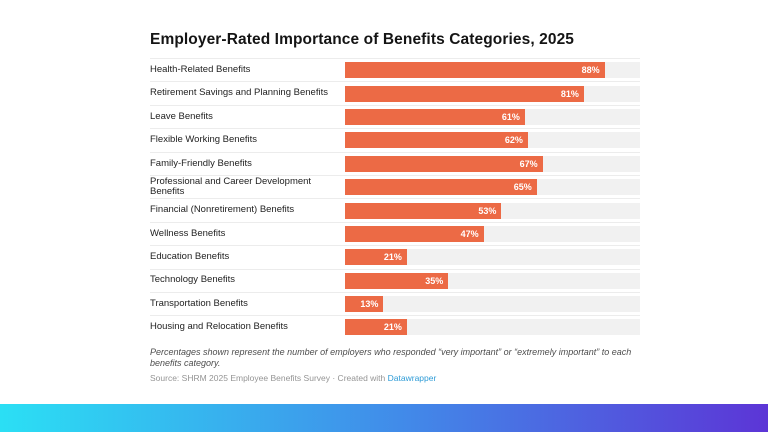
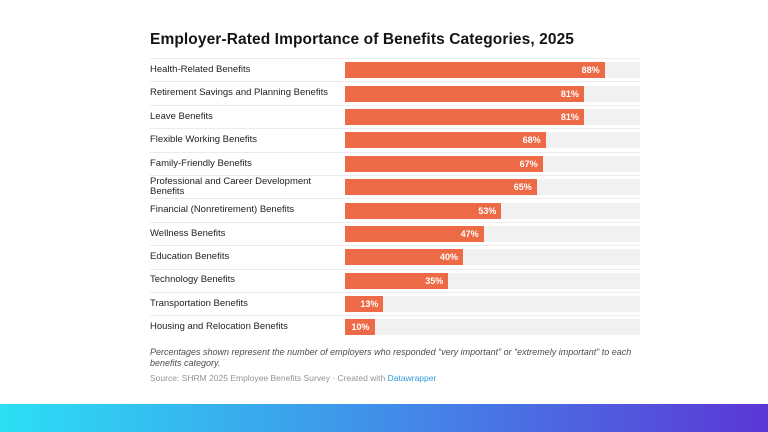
Leave Benefits: 61% -> 81%
Flexible Working Benefits: 62% -> 68%
Education Benefits: 21% -> 40%
Housing and Relocation Benefits: 21% -> 10%
